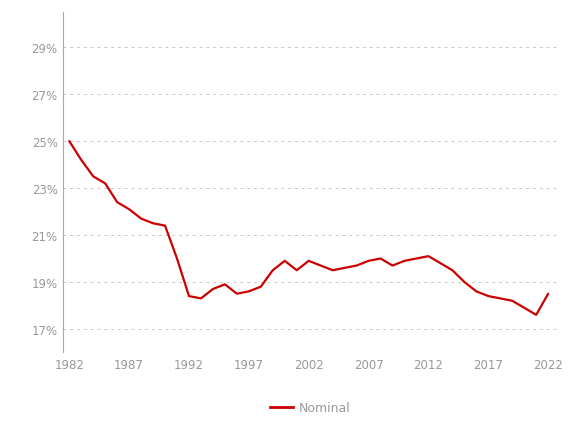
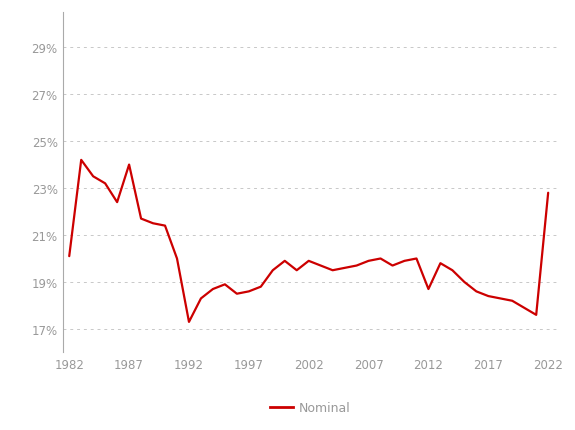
1982: 25.0% -> 20.1%
1987: 22.1% -> 24.0%
1992: 18.4% -> 17.3%
2012: 20.1% -> 18.7%
2022: 18.5% -> 22.8%
